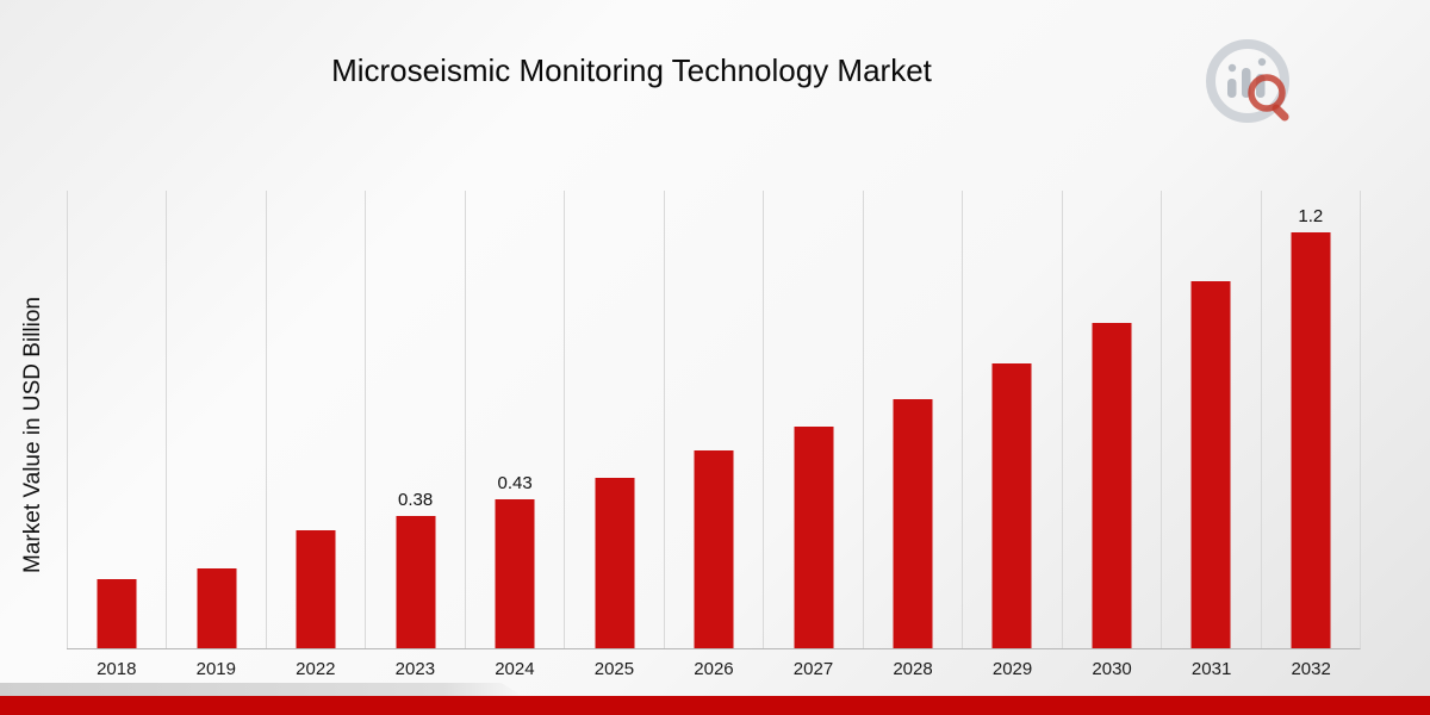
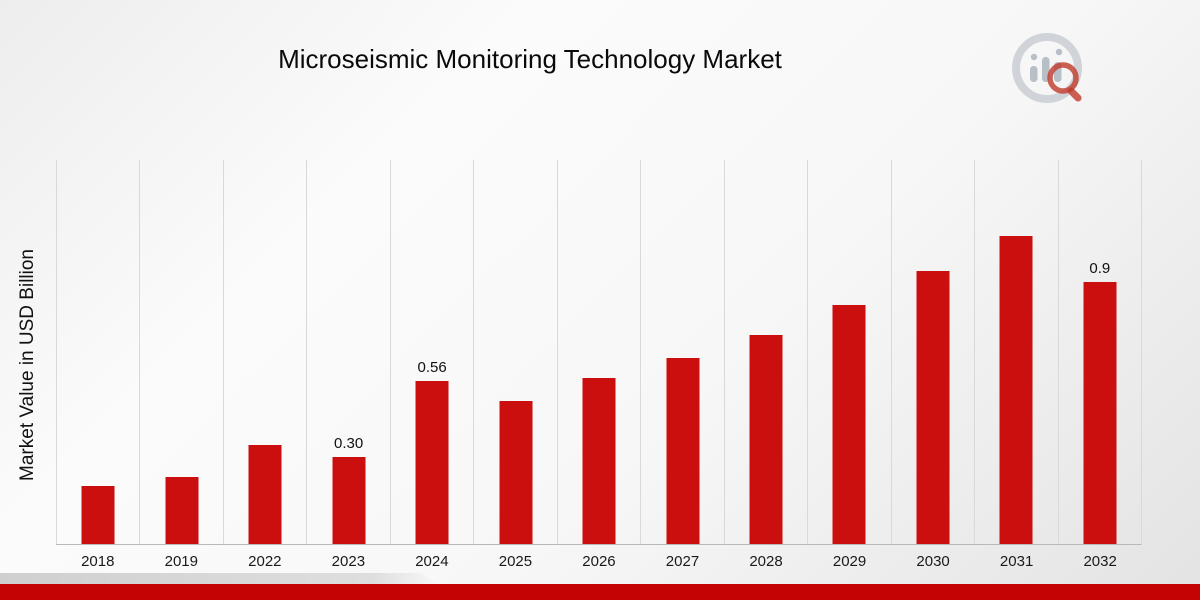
2023: 0.38 -> 0.30
2024: 0.43 -> 0.56
2032: 1.2 -> 0.9
